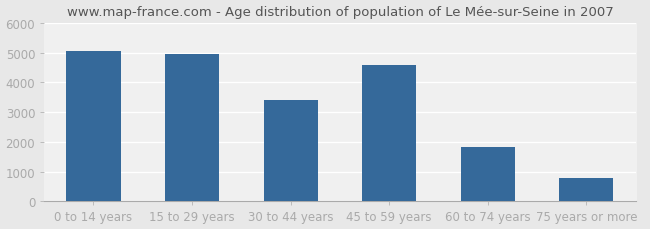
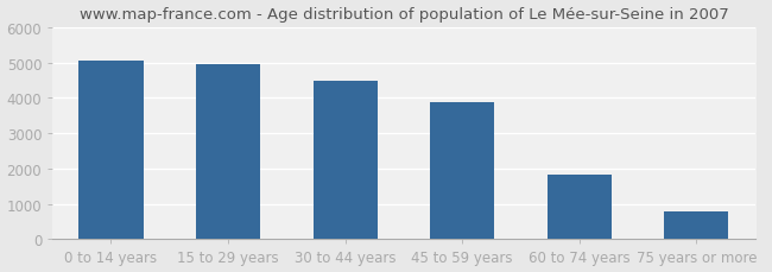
30 to 44 years: 3400 -> 4480
45 to 59 years: 4600 -> 3890
